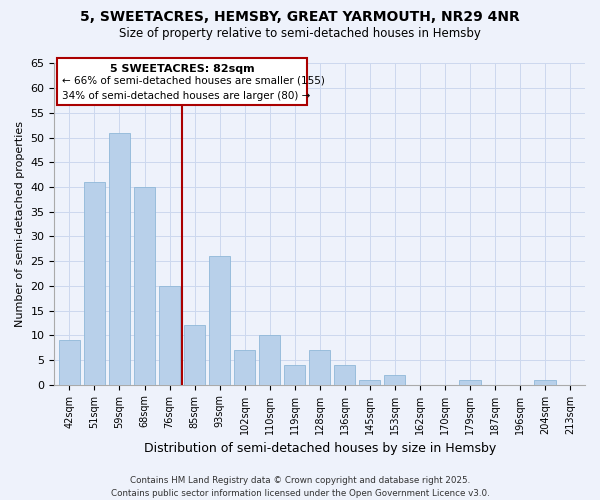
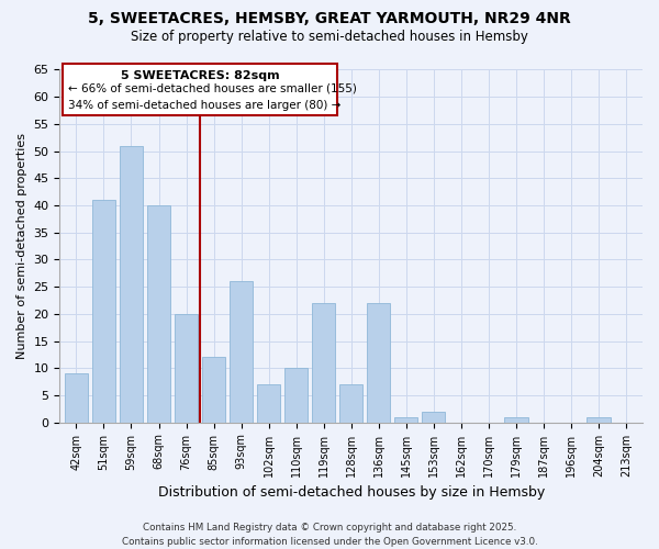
119sqm: 4 -> 22
136sqm: 4 -> 22
